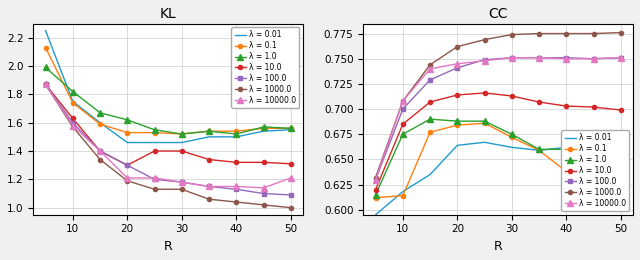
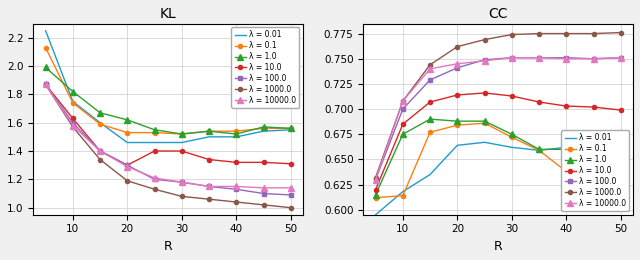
KL/λ = 10000.0/20: 1.21 -> 1.29
KL/λ = 1000.0/30: 1.13 -> 1.08
KL/λ = 10000.0/50: 1.21 -> 1.14
